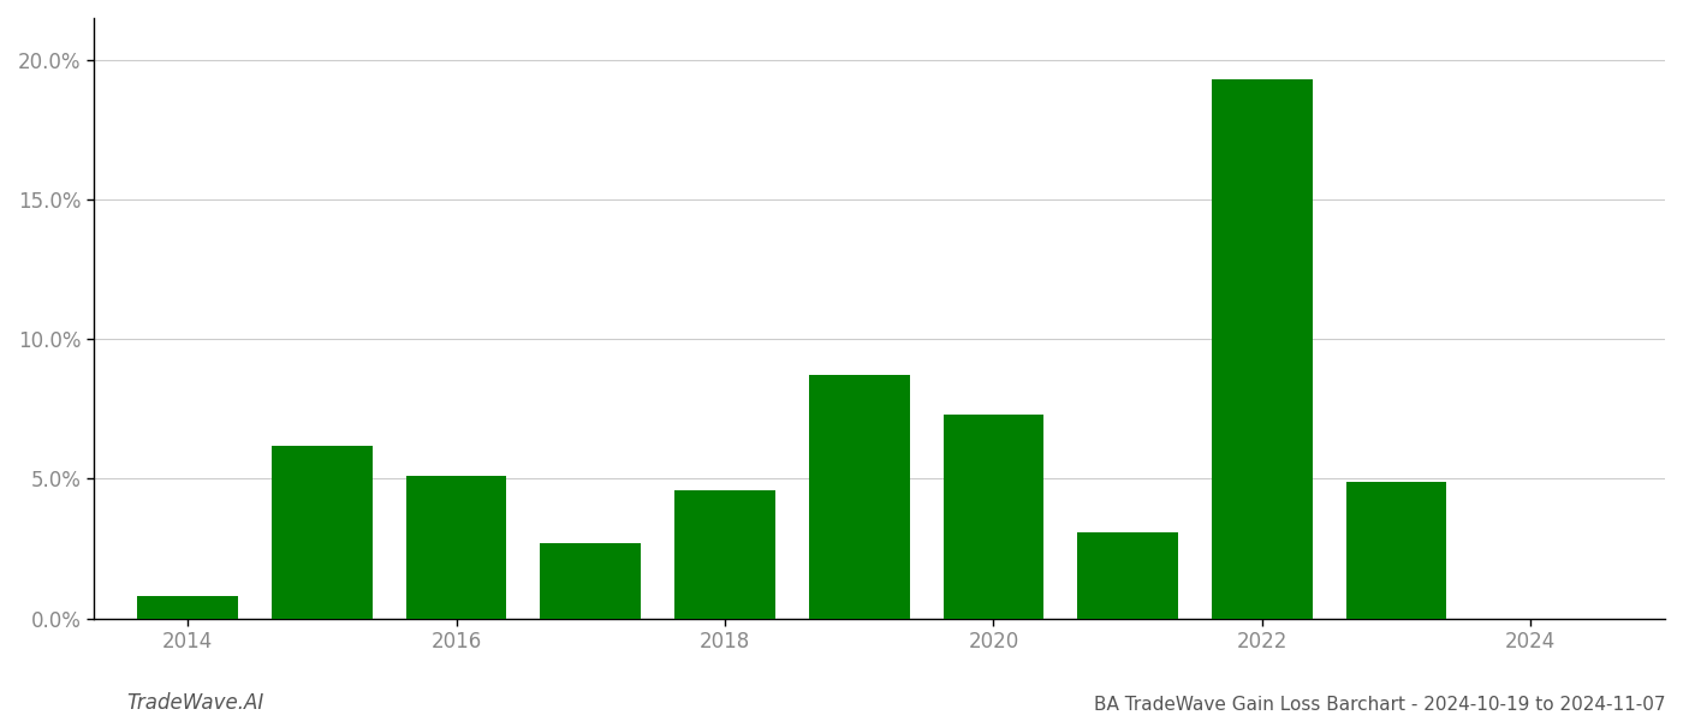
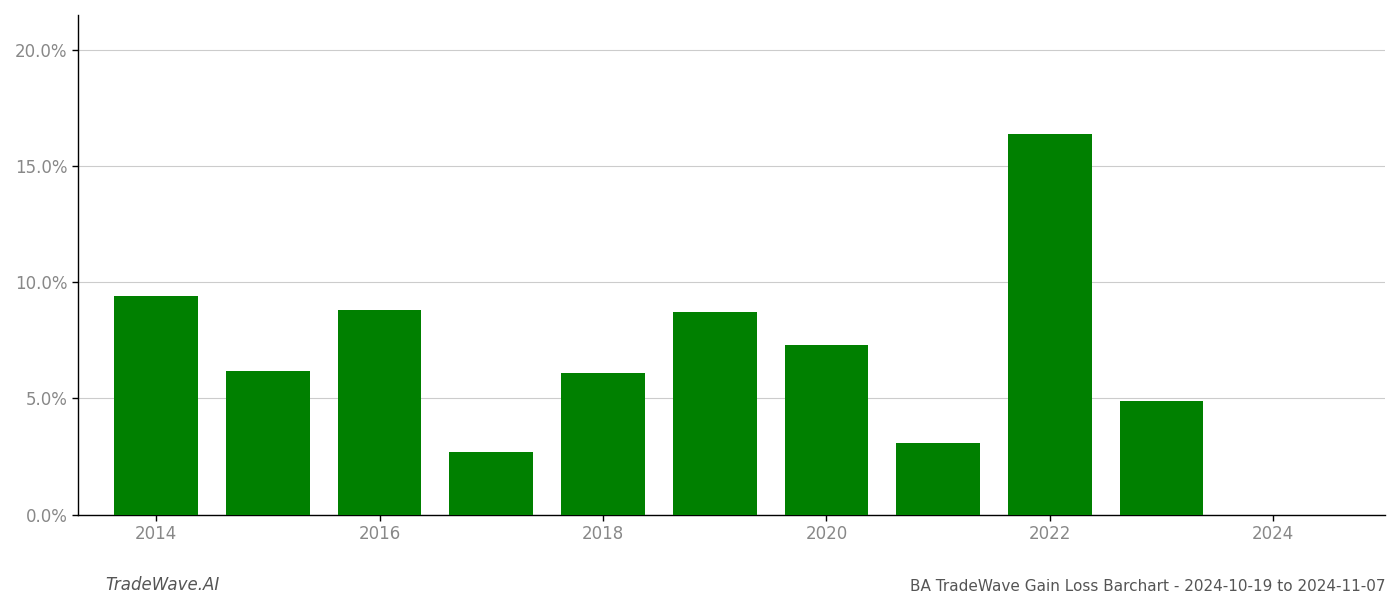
2014: 0.8% -> 9.4%
2016: 5.1% -> 8.8%
2018: 4.6% -> 6.1%
2022: 19.3% -> 16.4%
